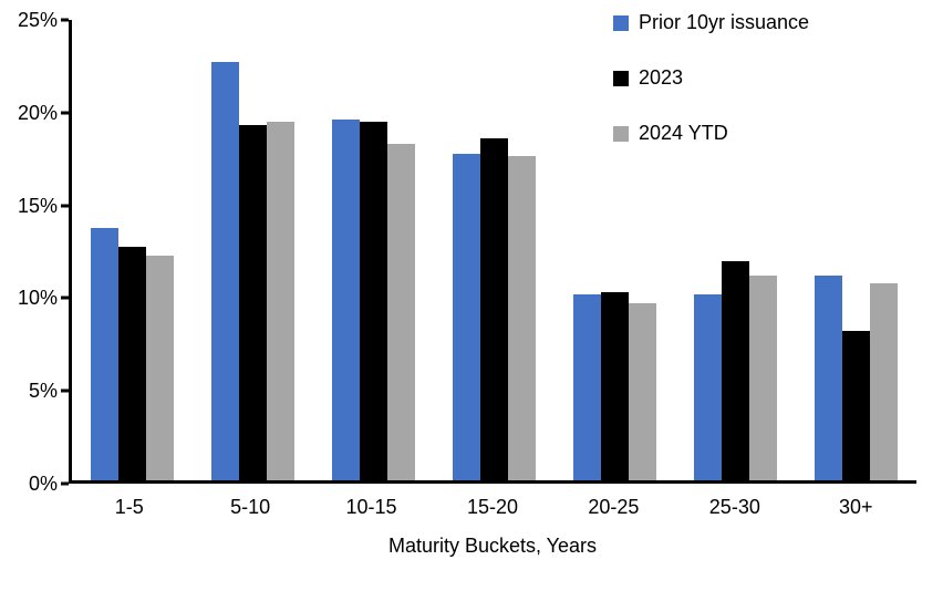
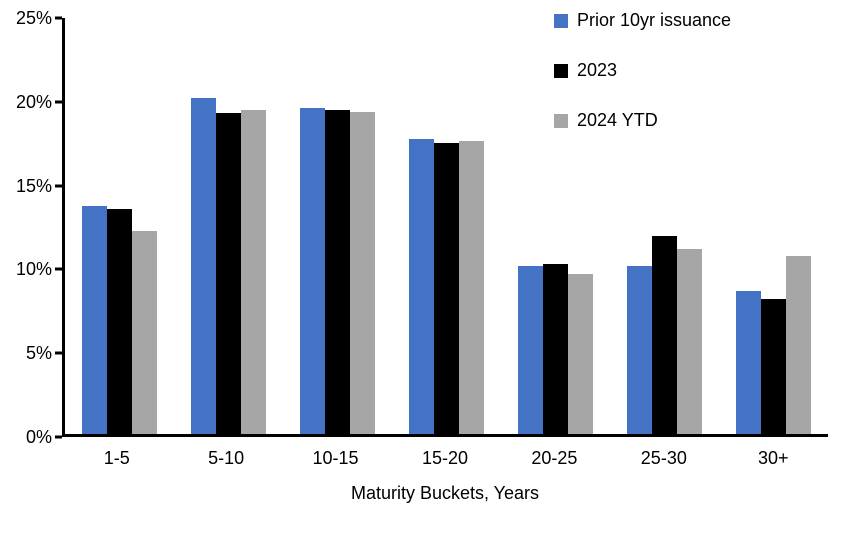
2023/1-5: 12.7% -> 13.5%
Prior 10yr issuance/5-10: 22.7% -> 20.2%
2024 YTD/10-15: 18.3% -> 19.4%
2023/15-20: 18.6% -> 17.5%
Prior 10yr issuance/30+: 11.1% -> 8.6%
